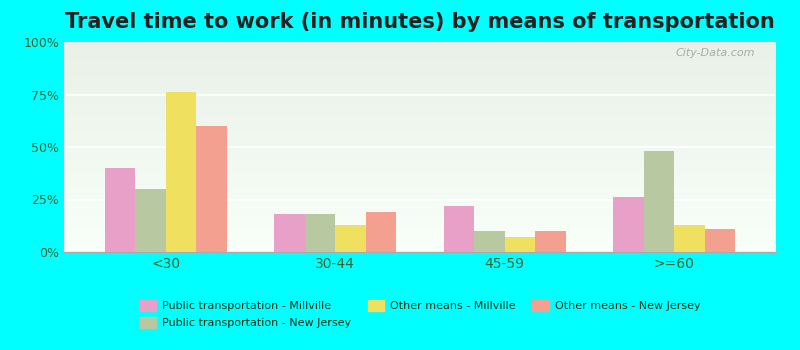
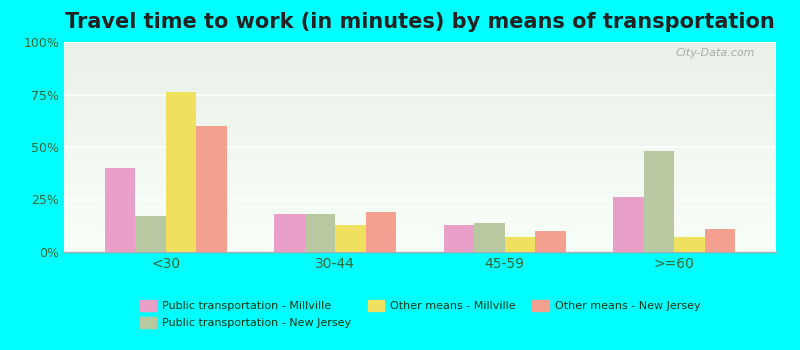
Public transportation - New Jersey/<30: 30% -> 17%
Public transportation - Millville/45-59: 22% -> 13%
Public transportation - New Jersey/45-59: 10% -> 14%
Other means - Millville/>=60: 13% -> 7%
